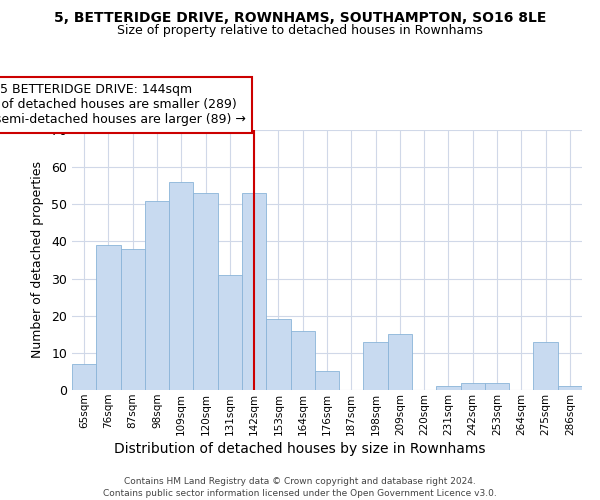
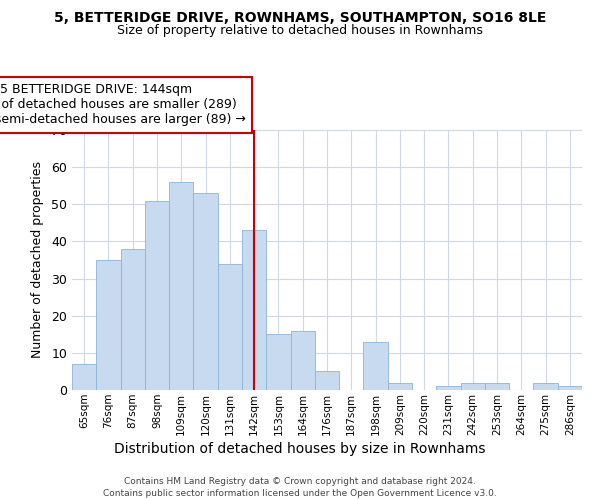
76sqm: 39 -> 35
131sqm: 31 -> 34
142sqm: 53 -> 43
153sqm: 19 -> 15
209sqm: 15 -> 2
275sqm: 13 -> 2
